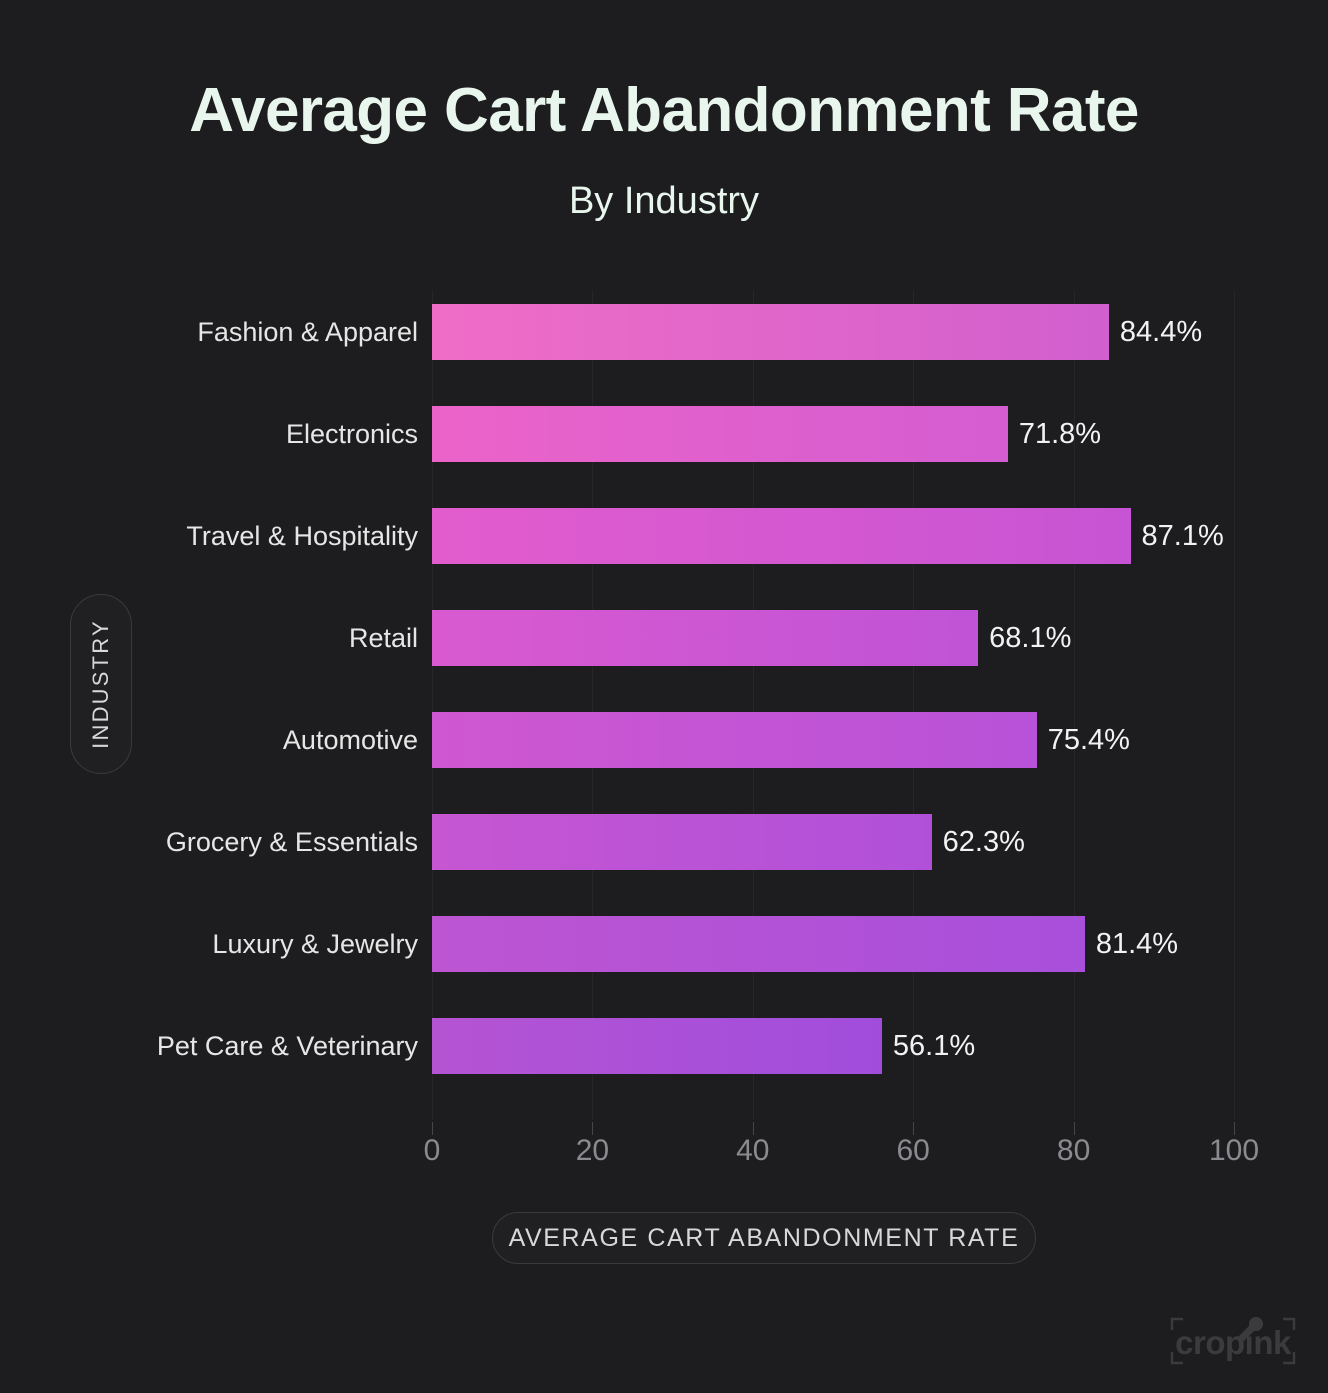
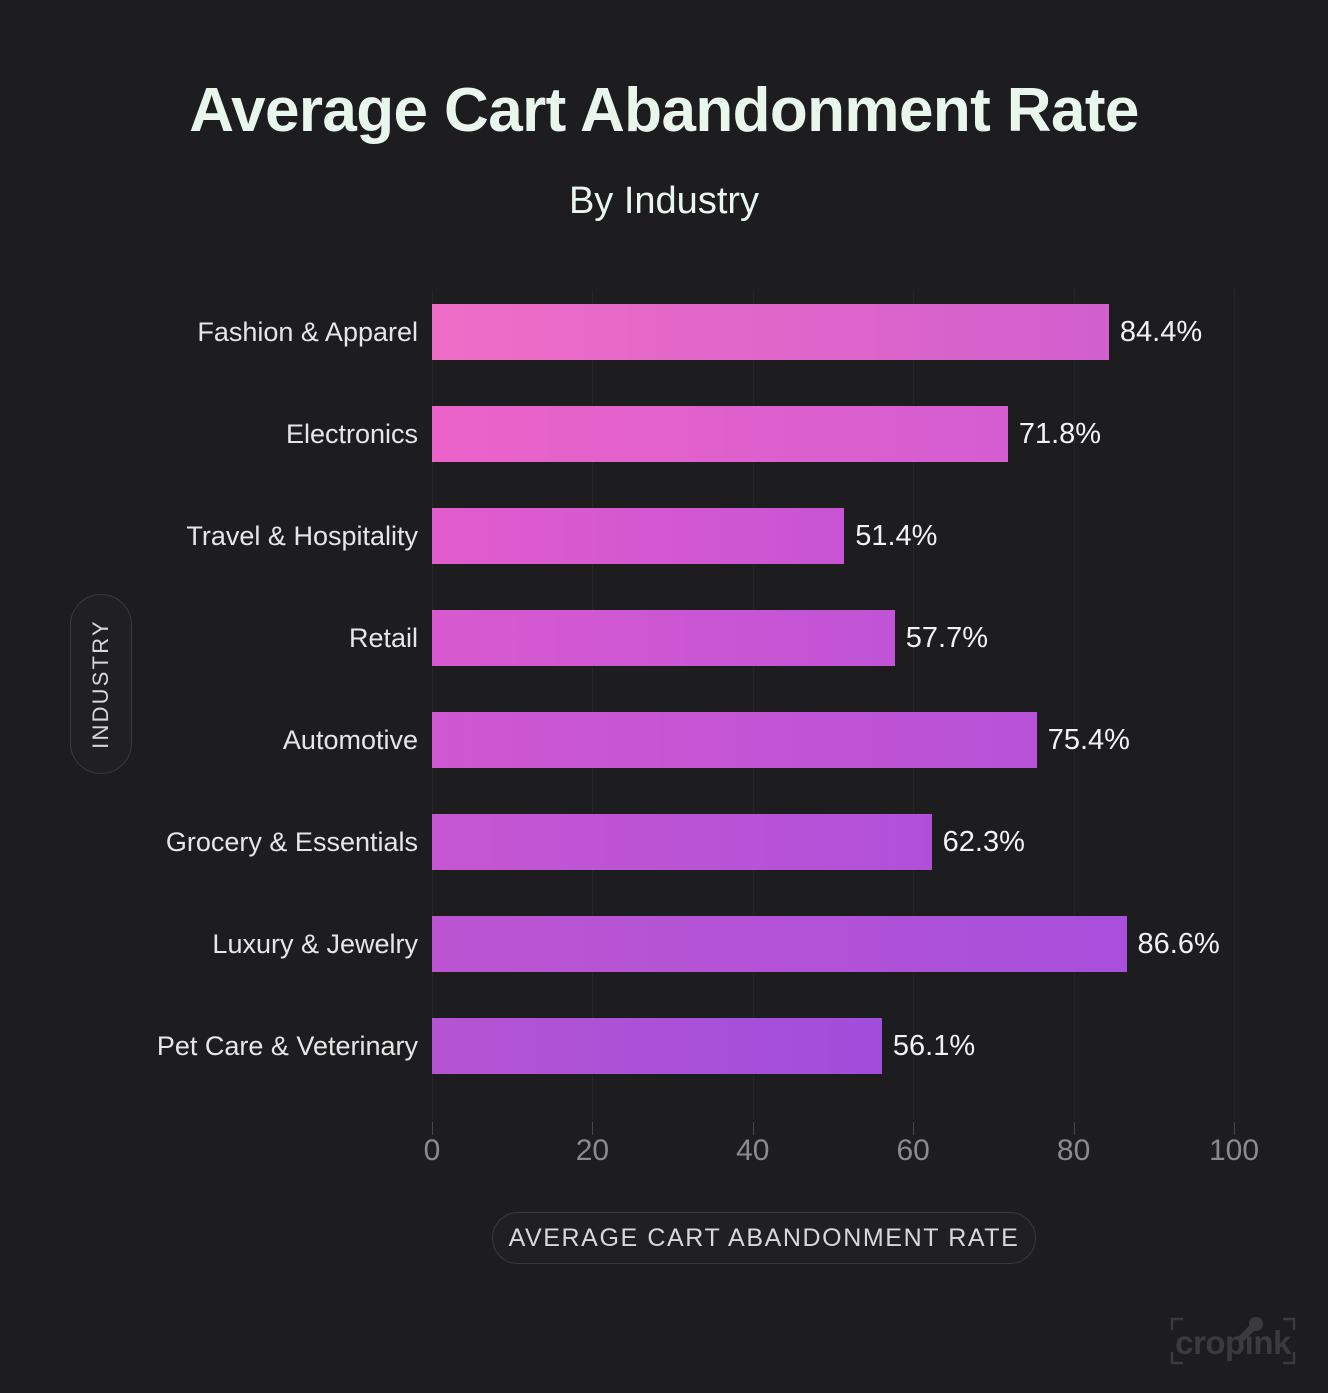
Travel & Hospitality: 87.1% -> 51.4%
Retail: 68.1% -> 57.7%
Luxury & Jewelry: 81.4% -> 86.6%
